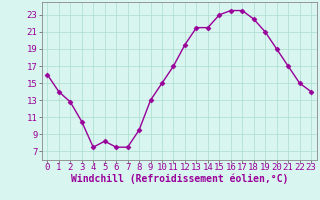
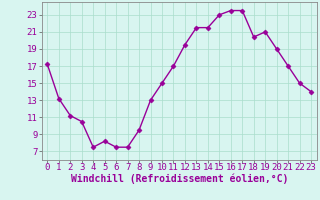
0: 16.0 -> 17.2
1: 14.0 -> 13.2
2: 12.8 -> 11.2
18: 22.5 -> 20.4
